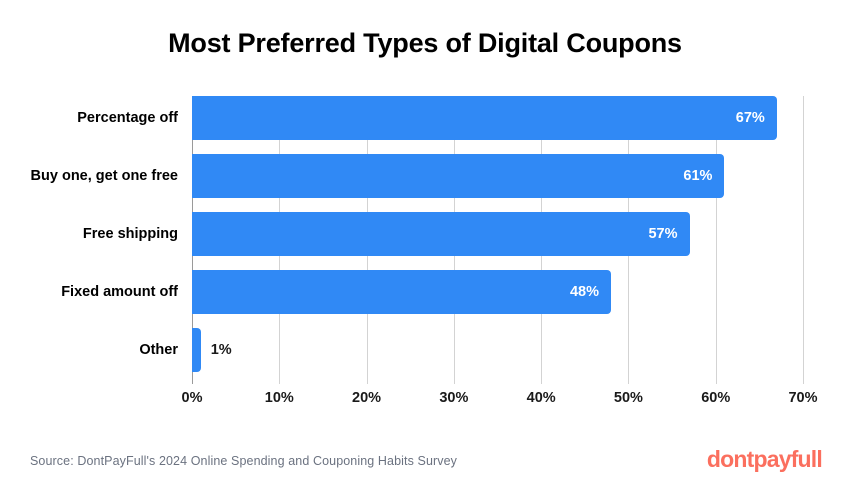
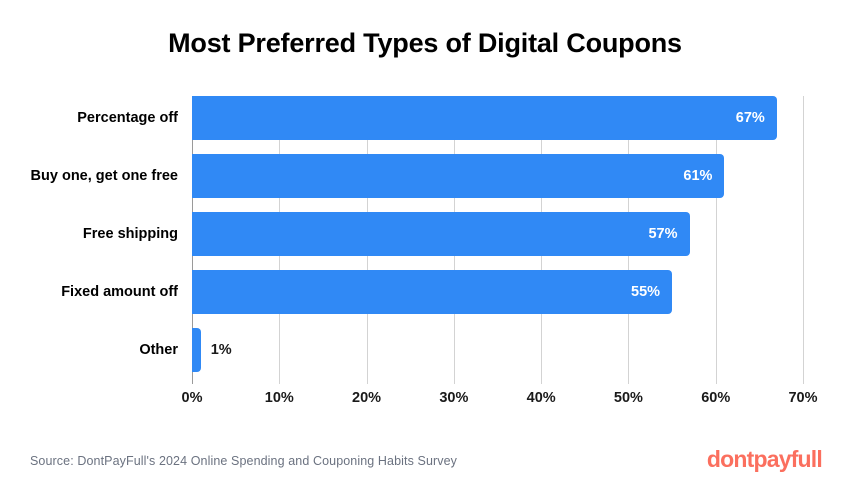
Fixed amount off: 48% -> 55%
